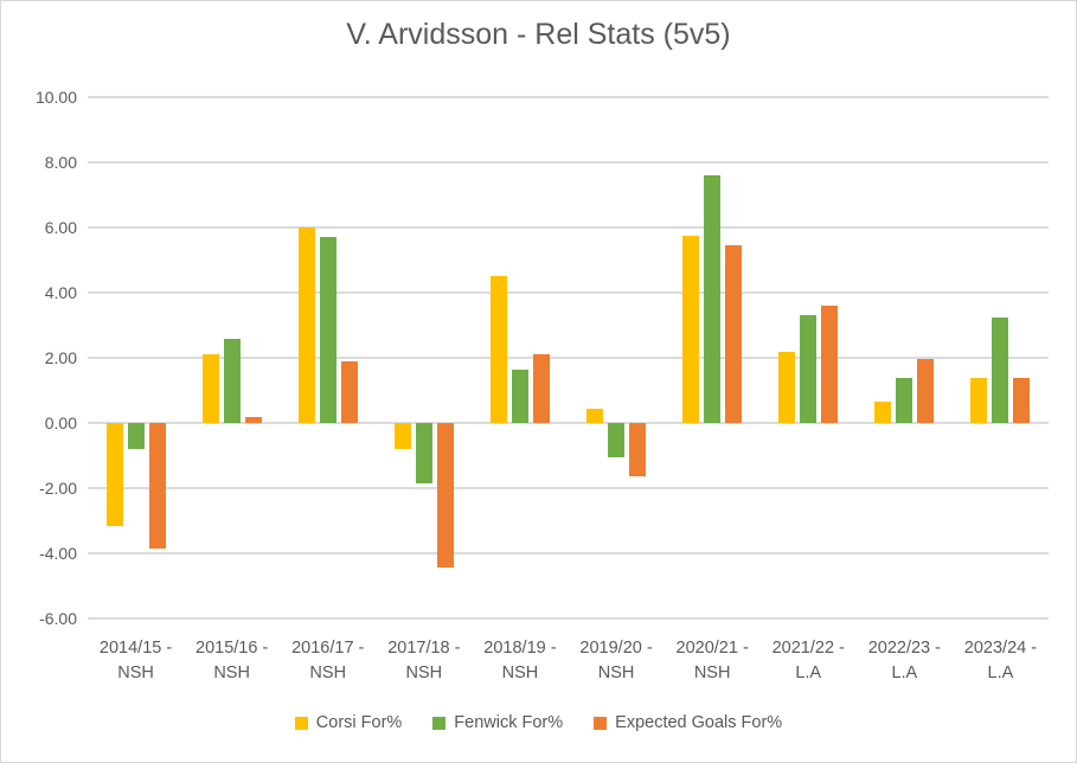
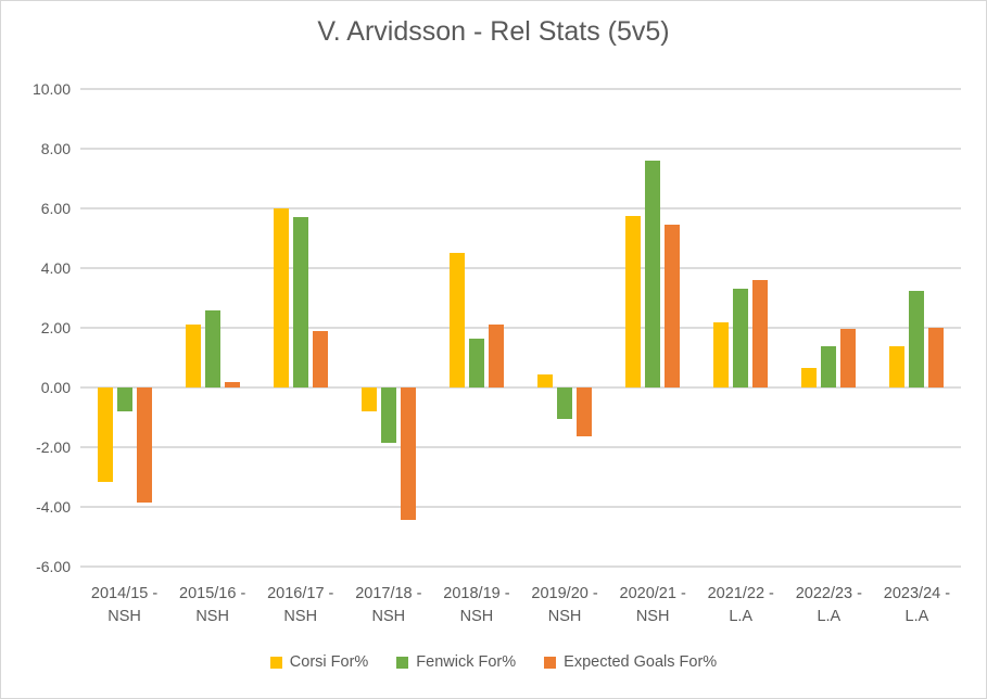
Expected Goals For%/2023/24 - L.A: 1.4 -> 2.0
